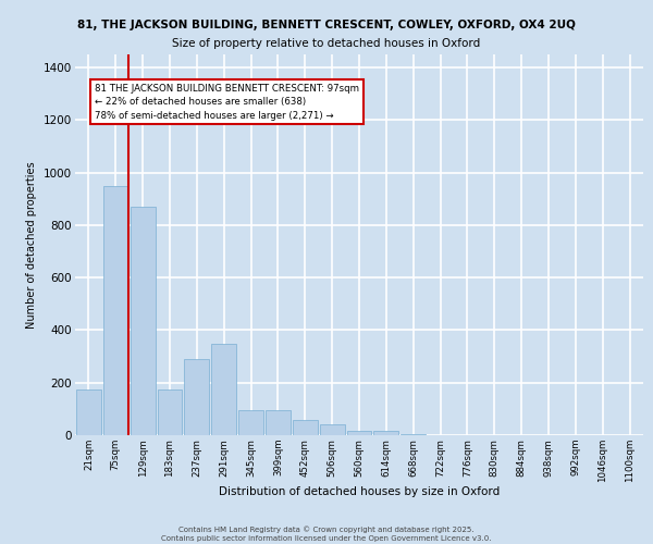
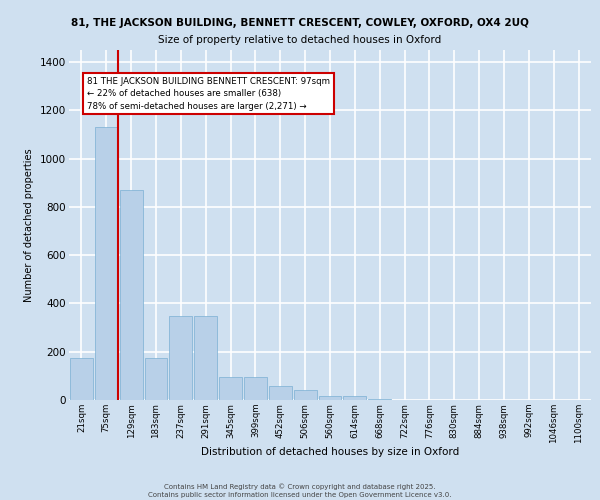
75sqm: 950 -> 1130
237sqm: 290 -> 350
